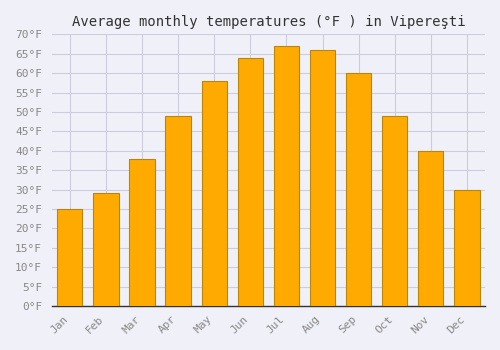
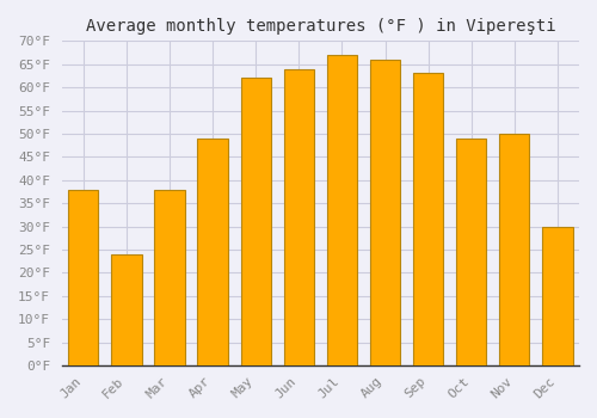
Jan: 25°F -> 38°F
Feb: 29°F -> 24°F
May: 58°F -> 62°F
Sep: 60°F -> 63°F
Nov: 40°F -> 50°F
